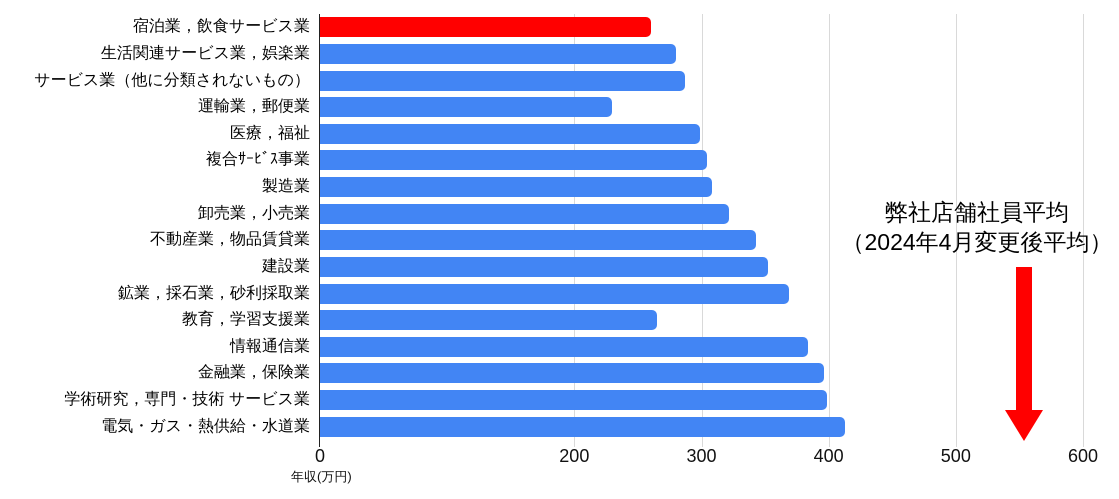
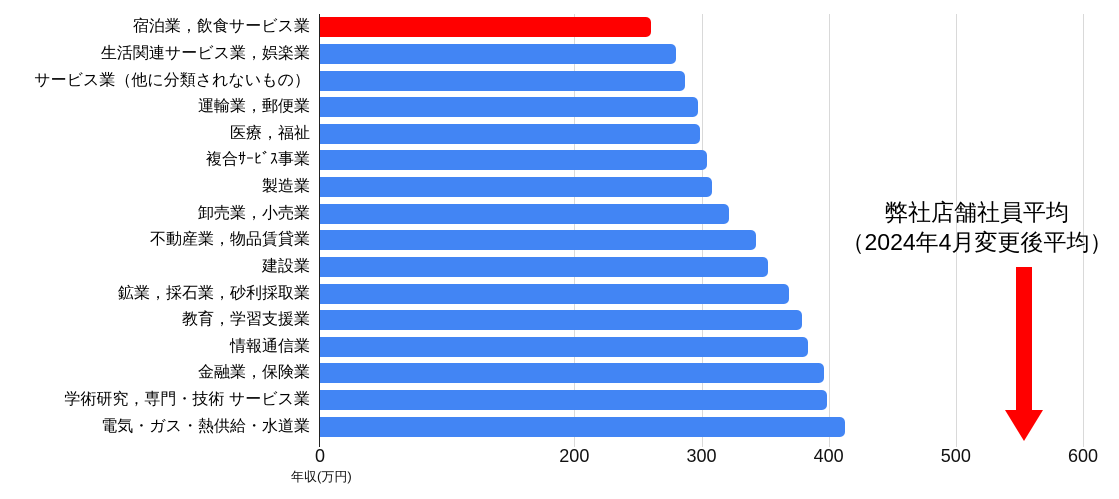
運輸業，郵便業: 230 -> 297
教育，学習支援業: 265 -> 379
